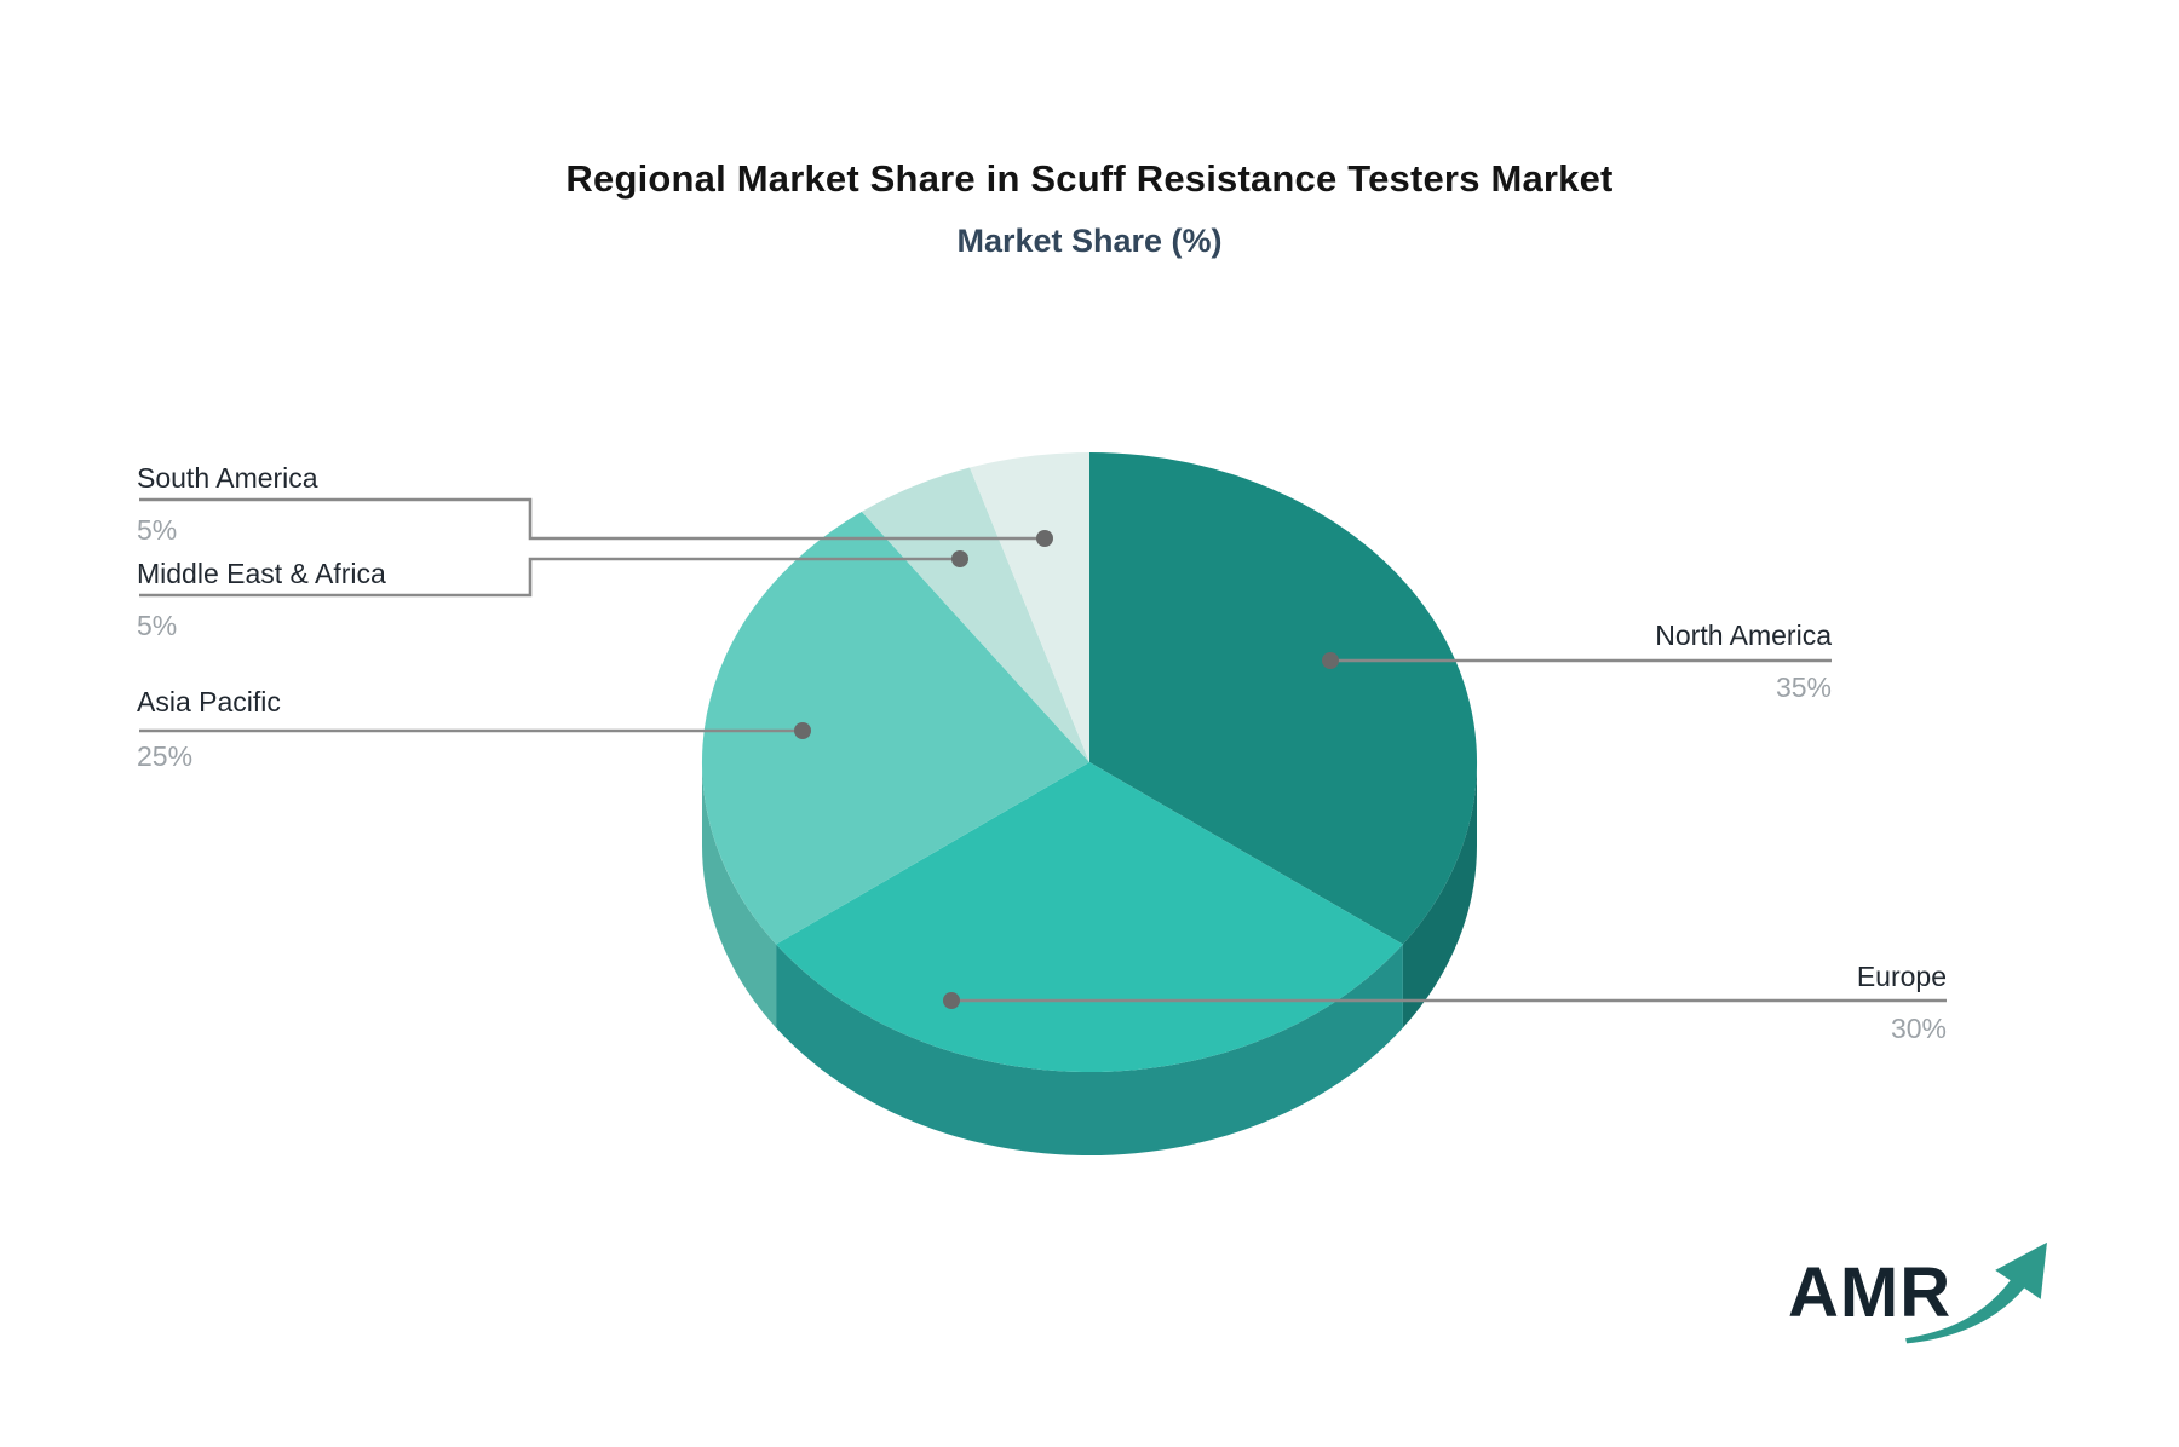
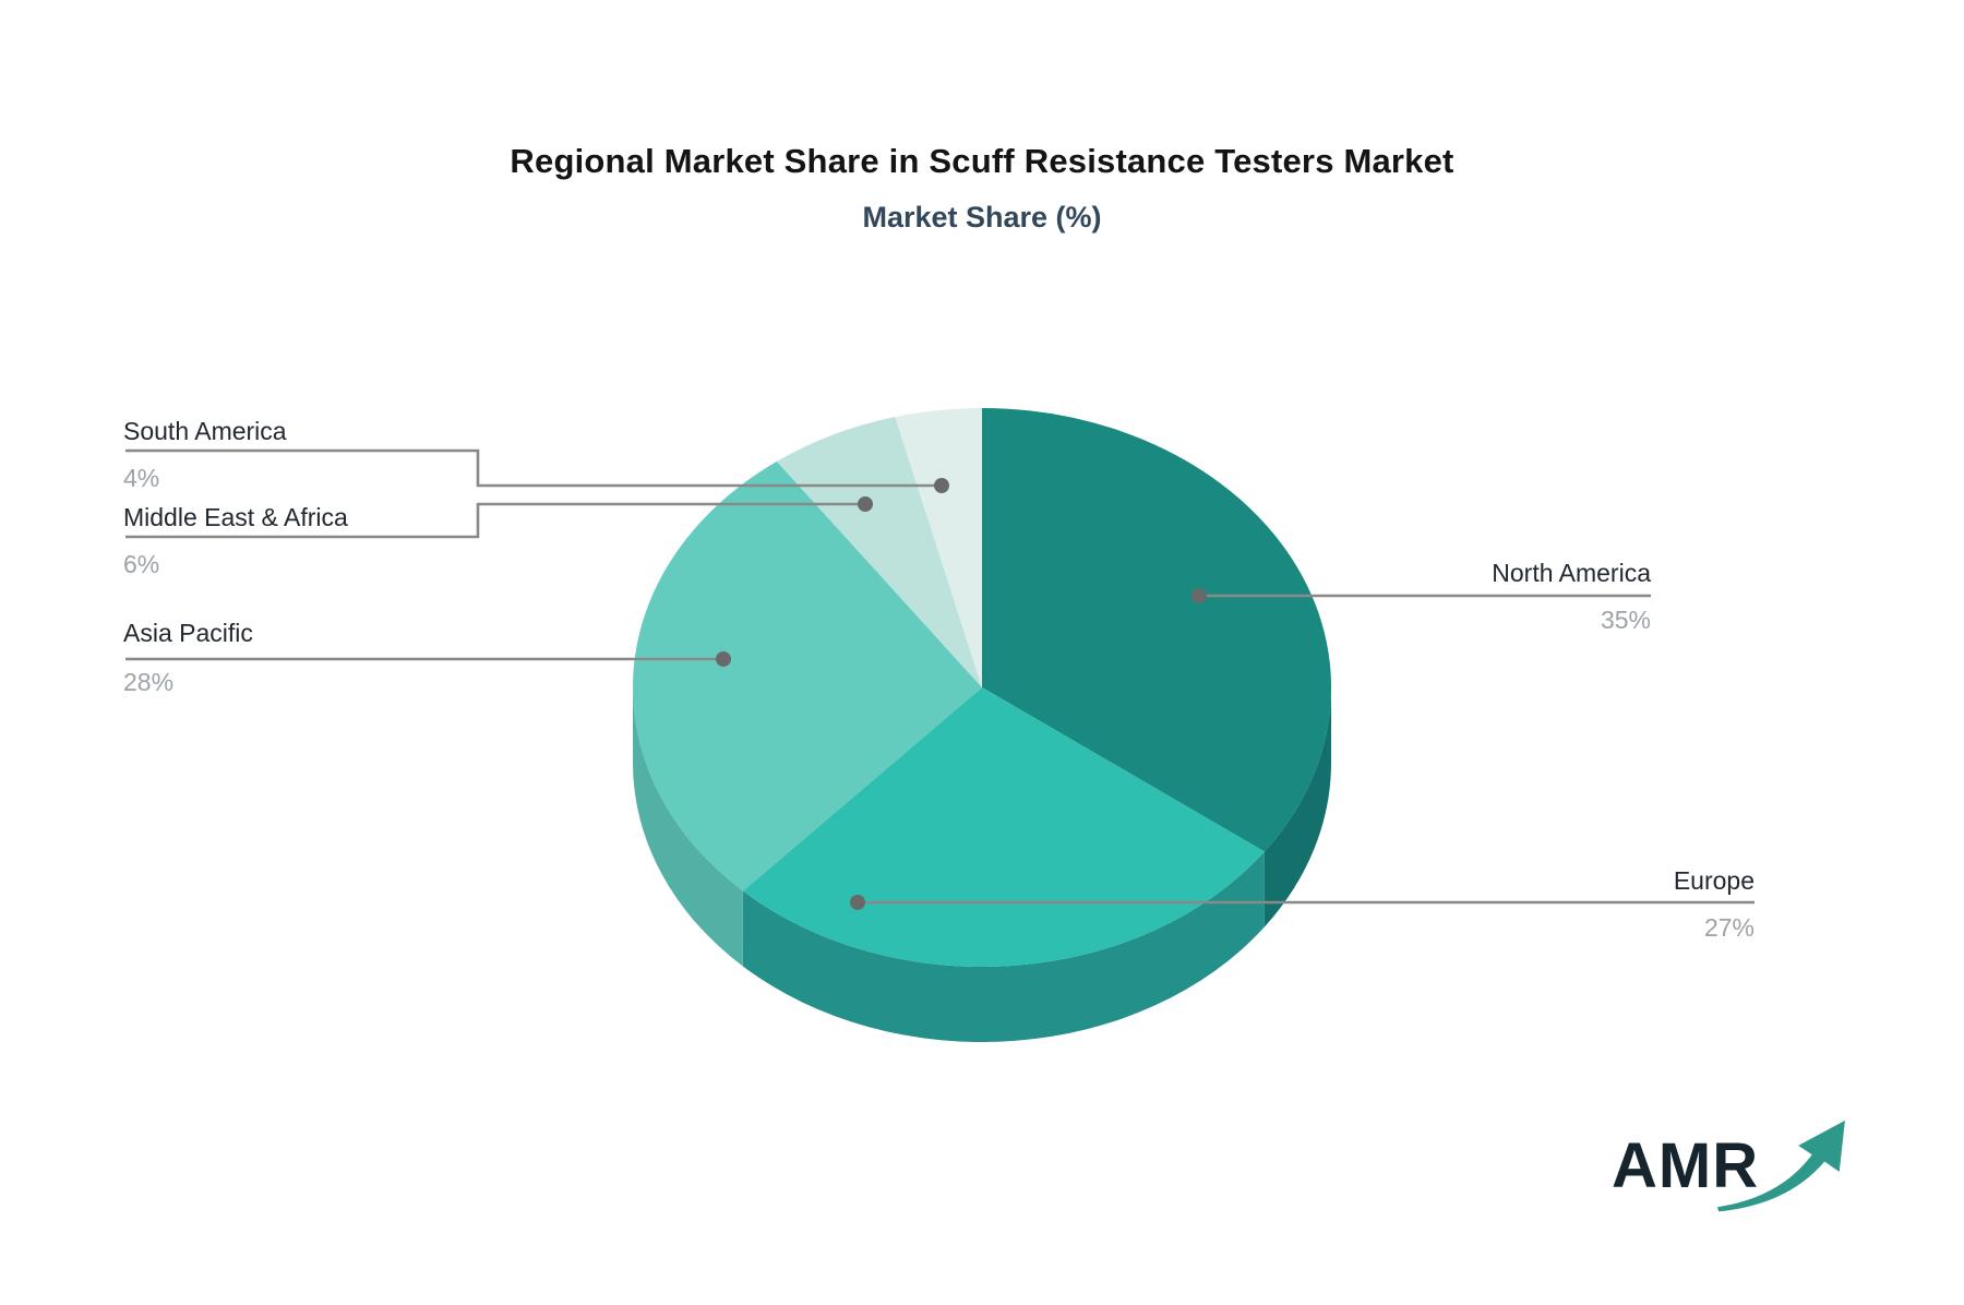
Europe: 30% -> 27%
Asia Pacific: 25% -> 28%
Middle East & Africa: 5% -> 6%
South America: 5% -> 4%
